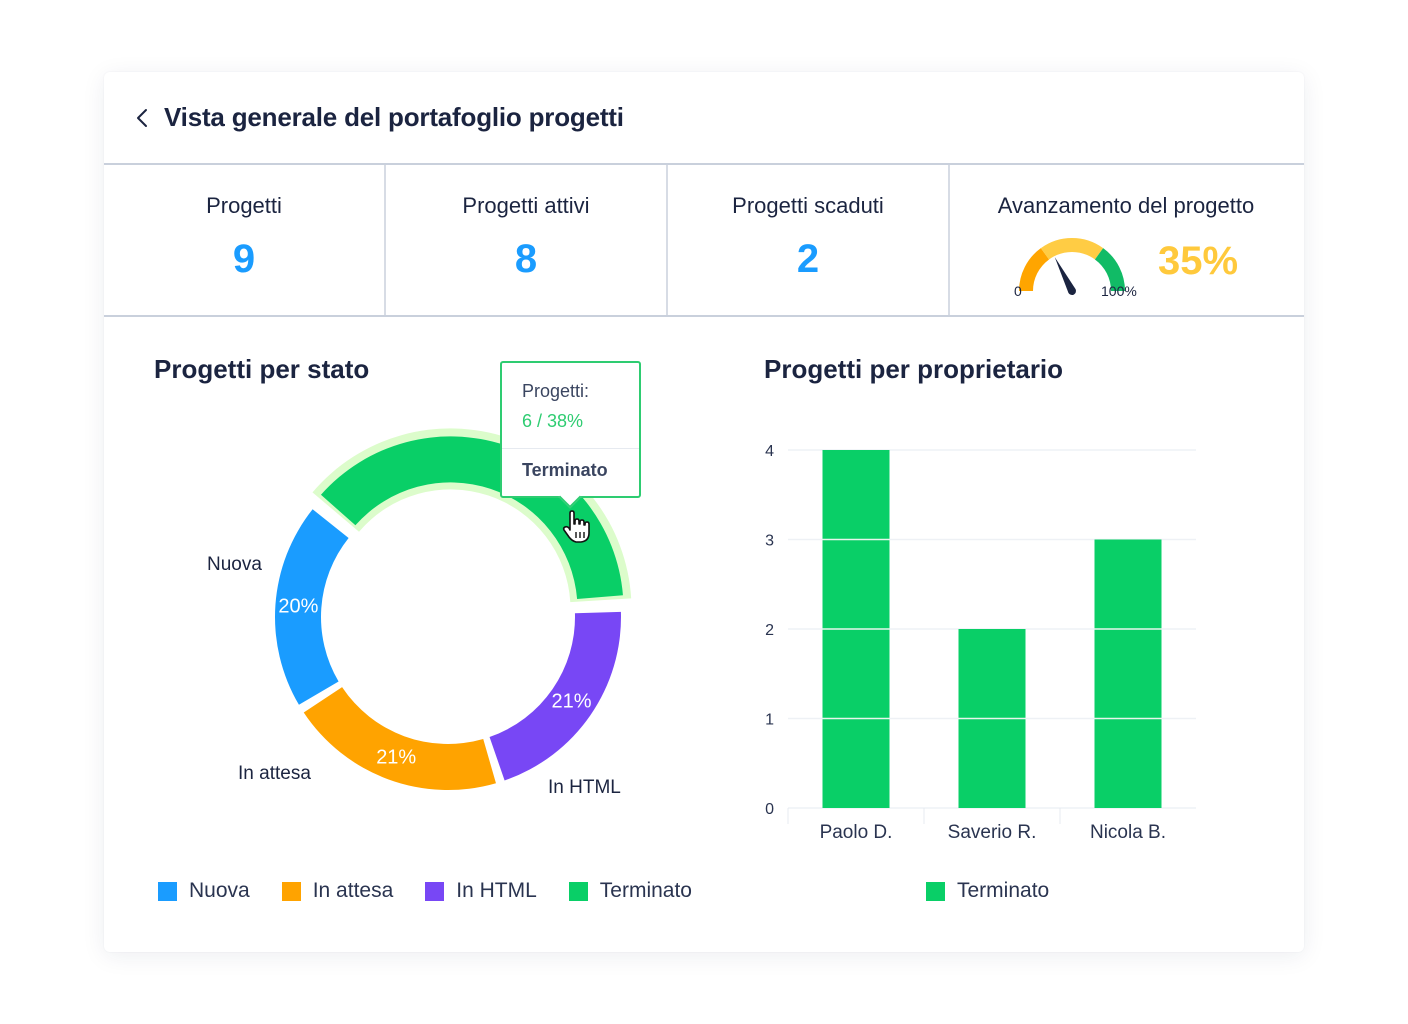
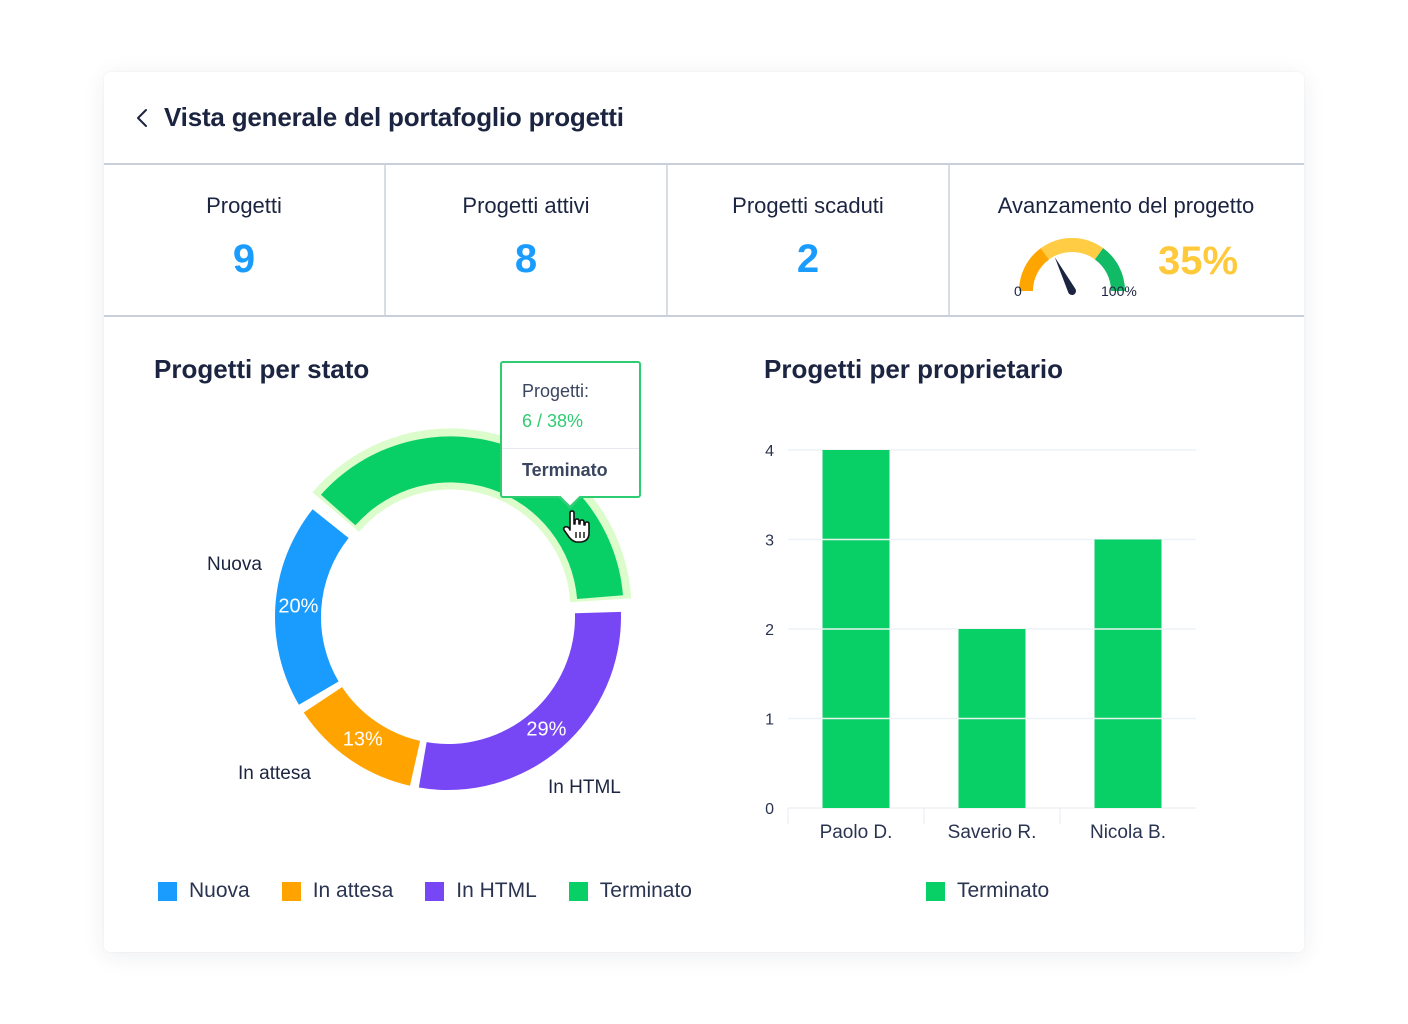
Progetti per stato/In HTML: 21% -> 29%
Progetti per stato/In attesa: 21% -> 13%
